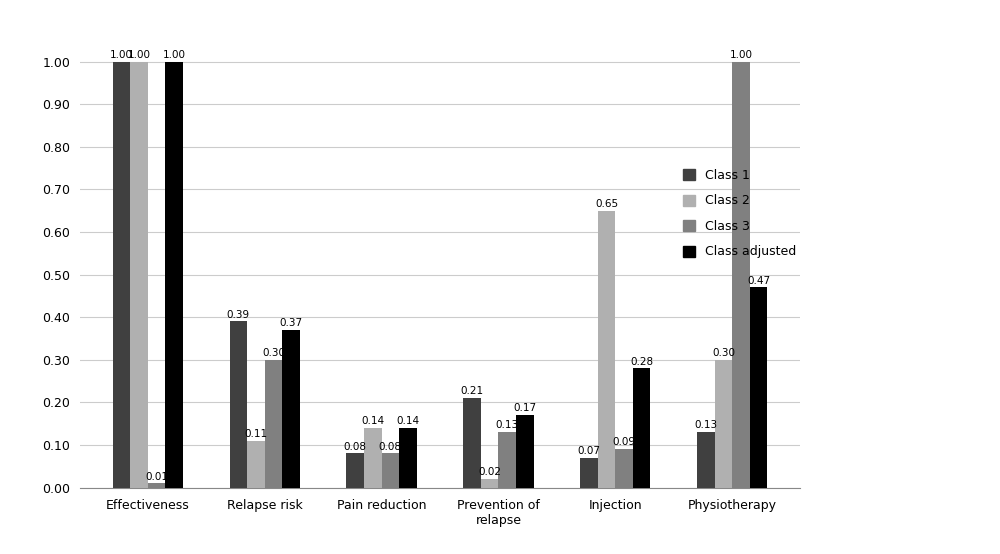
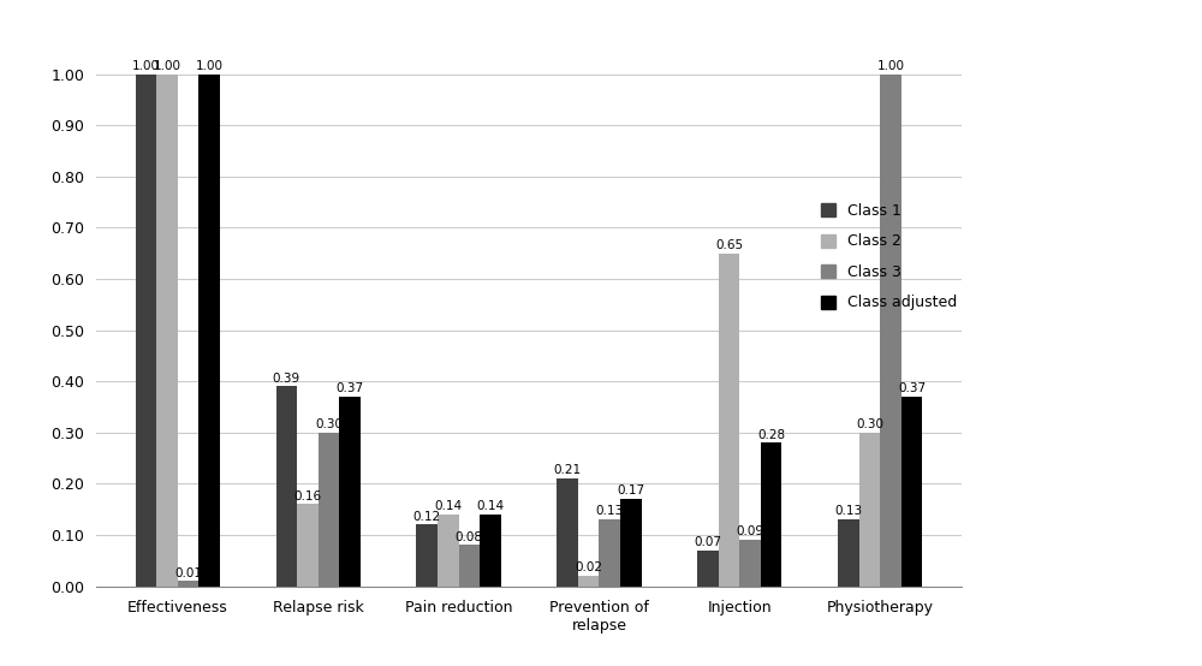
Class 2/Relapse risk: 0.11 -> 0.16
Class 1/Pain reduction: 0.08 -> 0.12
Class adjusted/Physiotherapy: 0.47 -> 0.37
